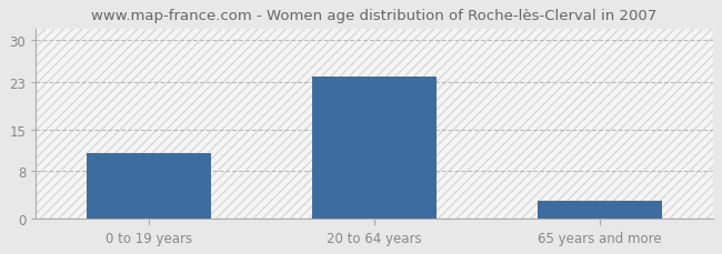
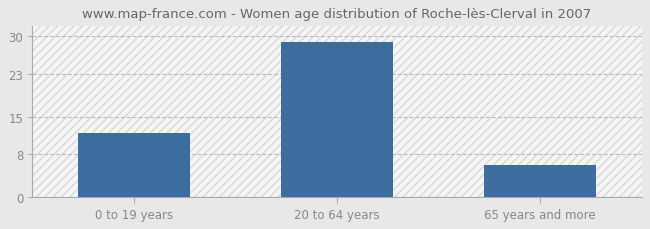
0 to 19 years: 11 -> 12
20 to 64 years: 24 -> 29
65 years and more: 3 -> 6
